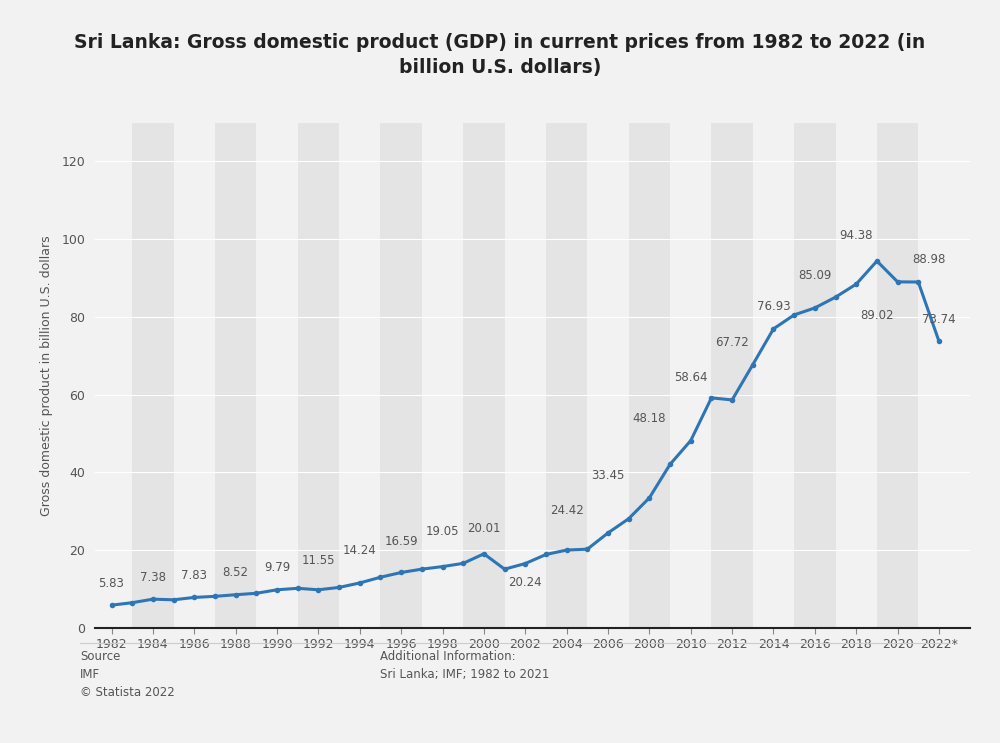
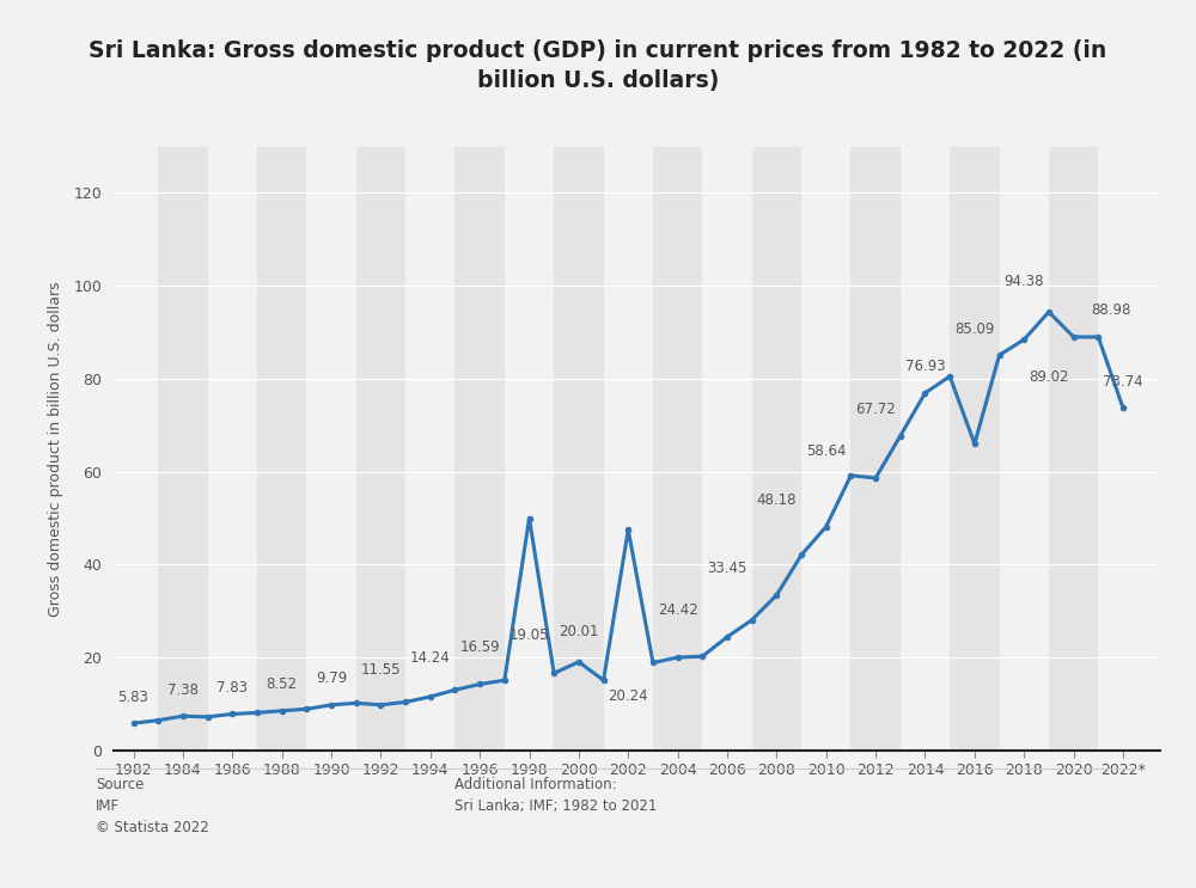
1998: 15.8 -> 50.0
2002: 16.5 -> 47.5
2016: 82.3 -> 66.0
